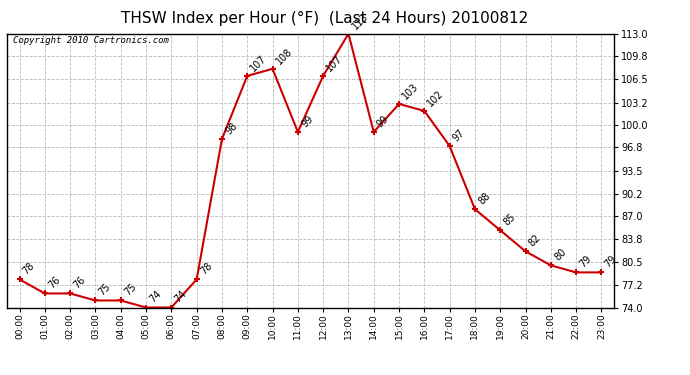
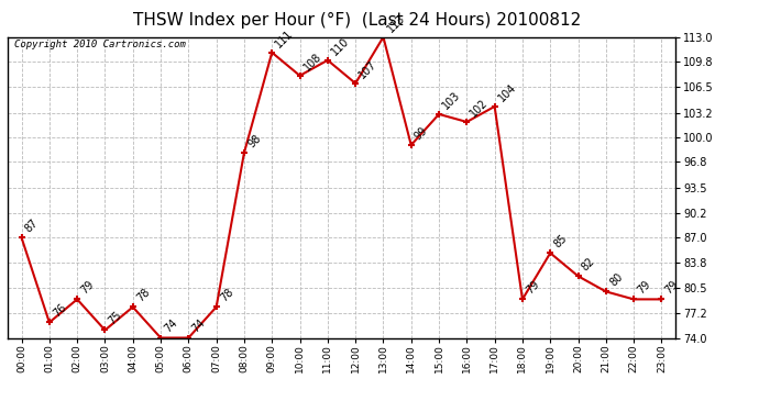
00:00: 78 -> 87
02:00: 76 -> 79
04:00: 75 -> 78
09:00: 107 -> 111
11:00: 99 -> 110
17:00: 97 -> 104
18:00: 88 -> 79
